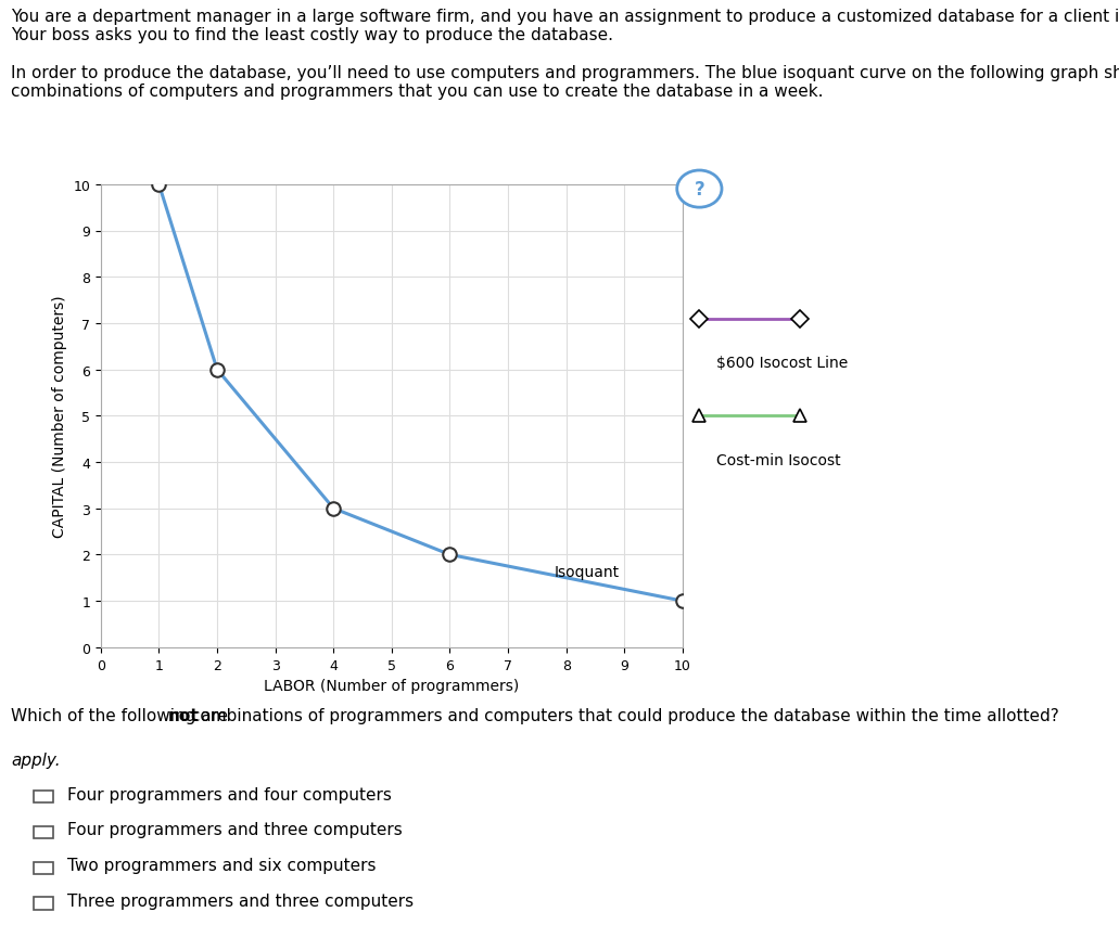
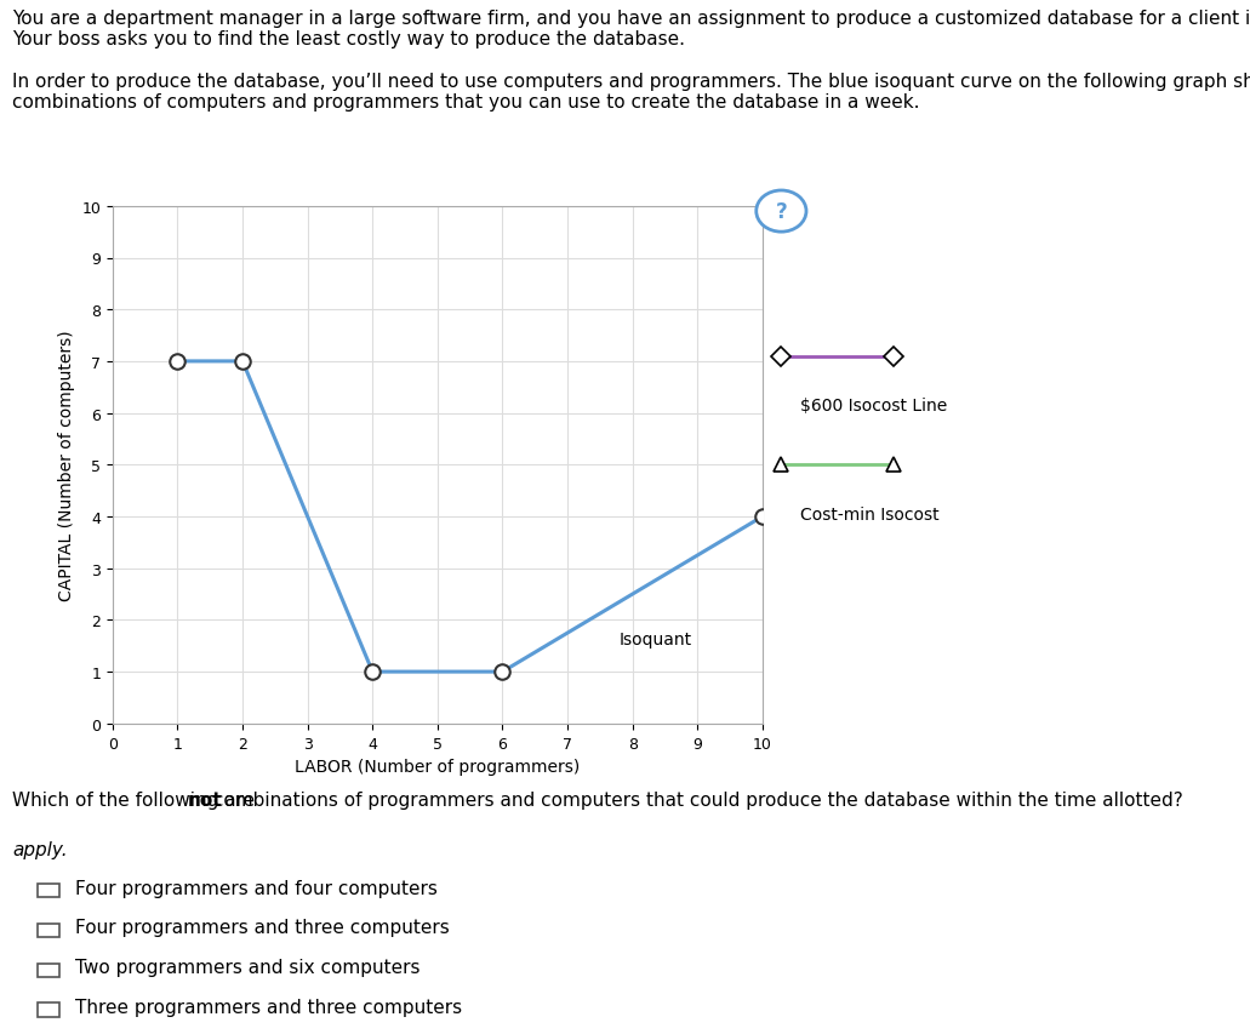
1: 10 -> 7
2: 6 -> 7
4: 3 -> 1
6: 2 -> 1
10: 1 -> 4
